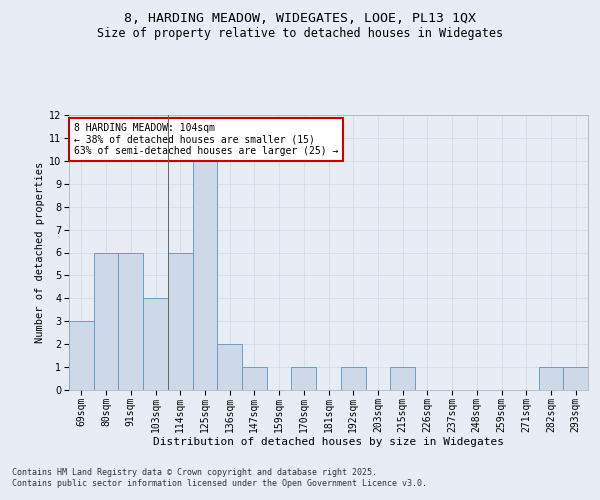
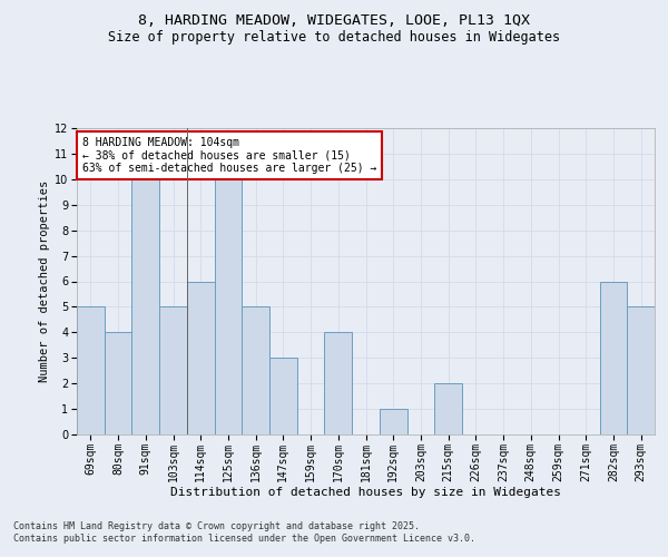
69sqm: 3 -> 5
80sqm: 6 -> 4
91sqm: 6 -> 10
103sqm: 4 -> 5
136sqm: 2 -> 5
147sqm: 1 -> 3
170sqm: 1 -> 4
215sqm: 1 -> 2
282sqm: 1 -> 6
293sqm: 1 -> 5
